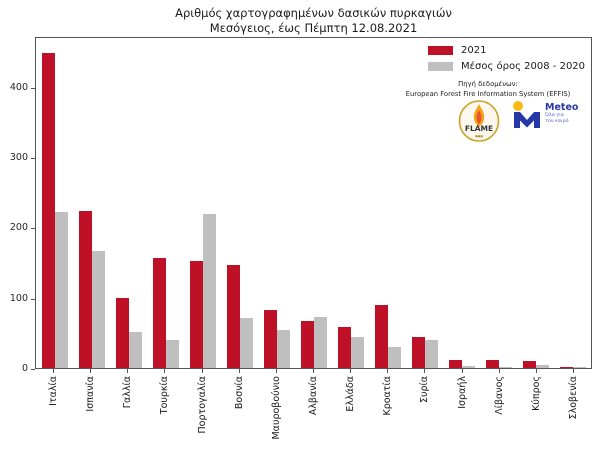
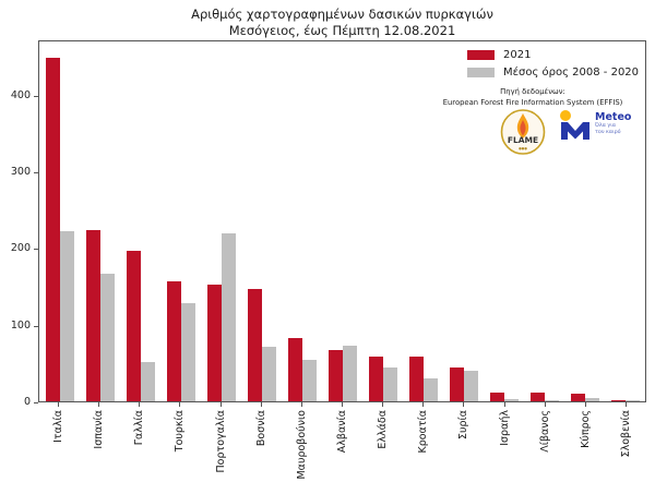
2021/Γαλλία: 100 -> 200
Μέσος όρος 2008 - 2020/Τουρκία: 40 -> 130
2021/Κροατία: 90 -> 60
